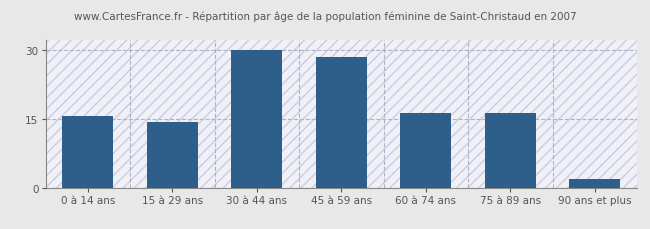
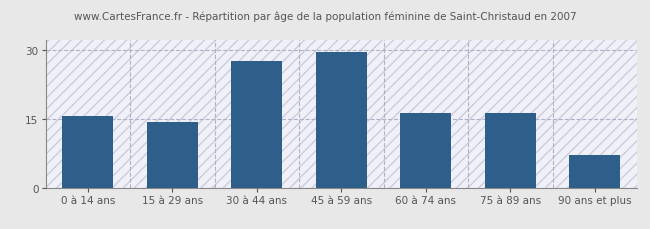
30 à 44 ans: 30.0 -> 27.5
45 à 59 ans: 28.3 -> 29.5
90 ans et plus: 1.8 -> 7.0
